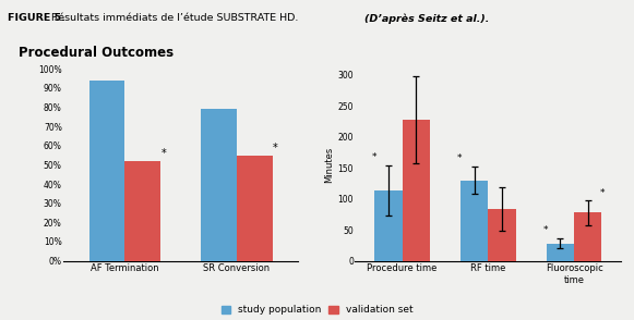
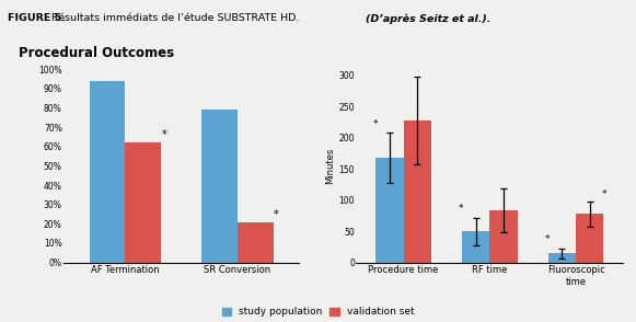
validation set/AF Termination: 52% -> 62%
validation set/SR Conversion: 55% -> 21%
study population/Procedure time: 114 -> 168
study population/RF time: 130 -> 50
study population/Fluoroscopic time: 28 -> 15
